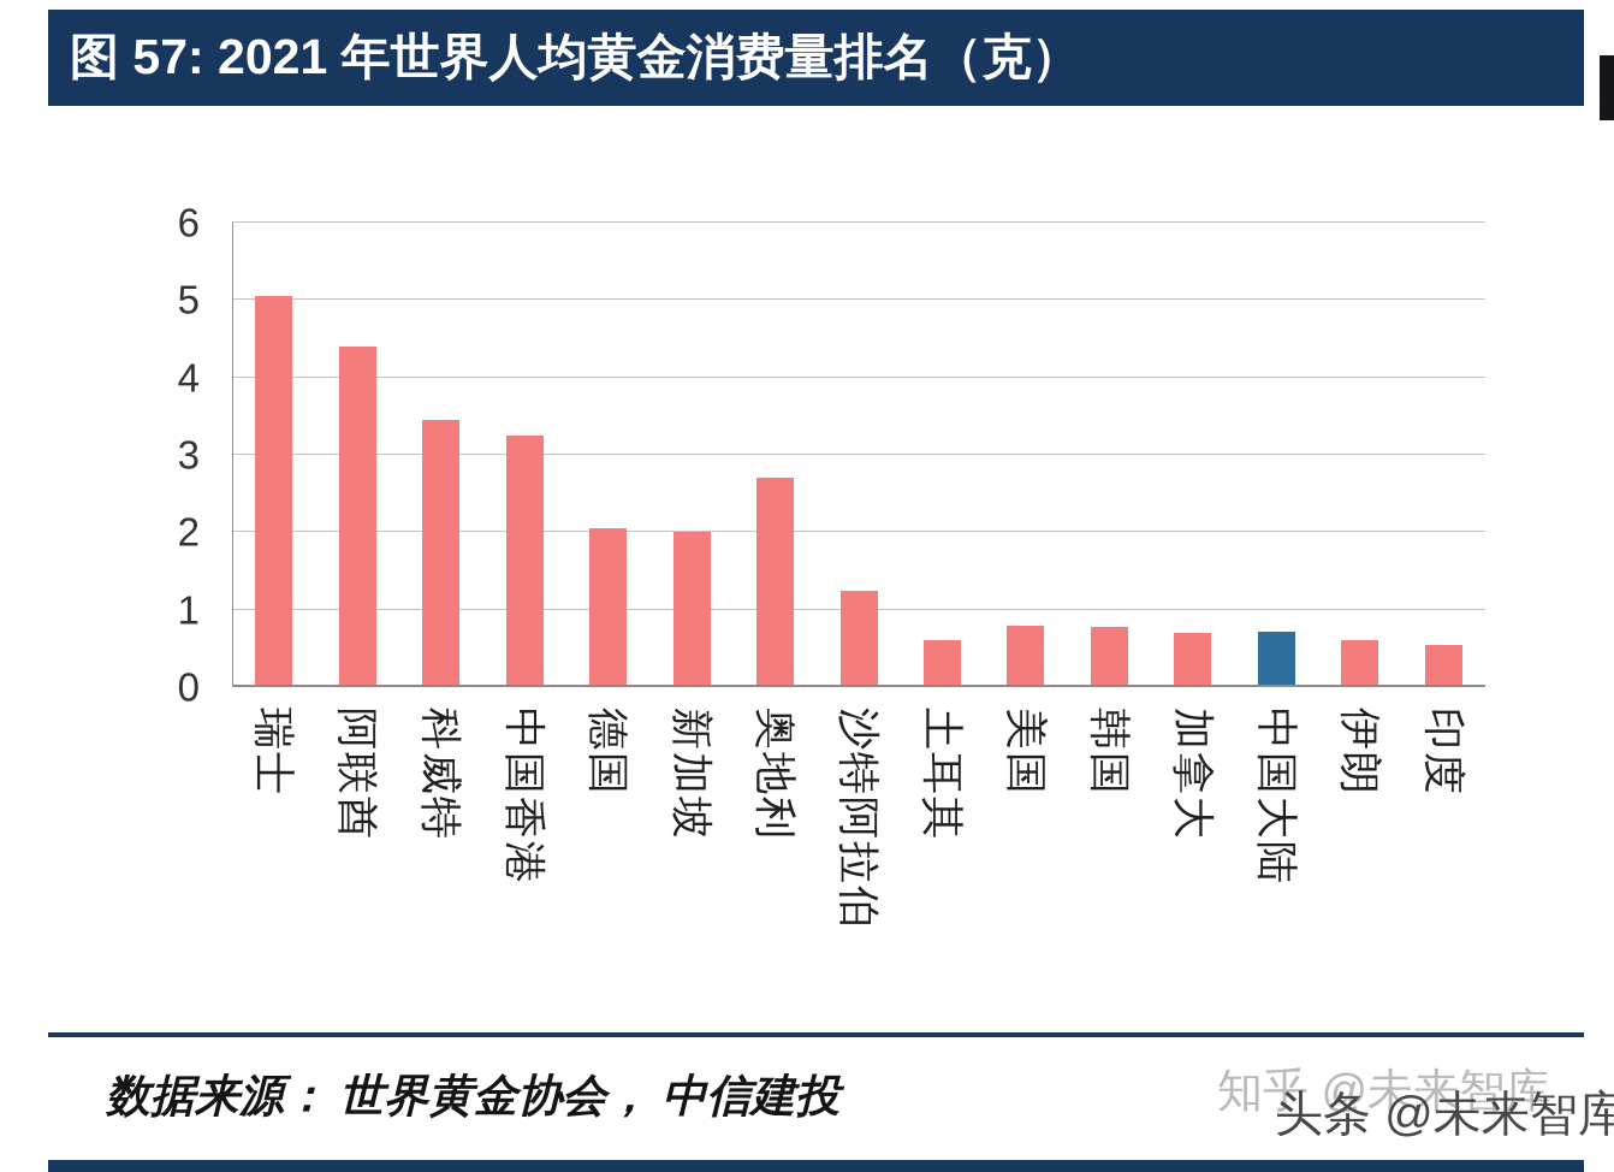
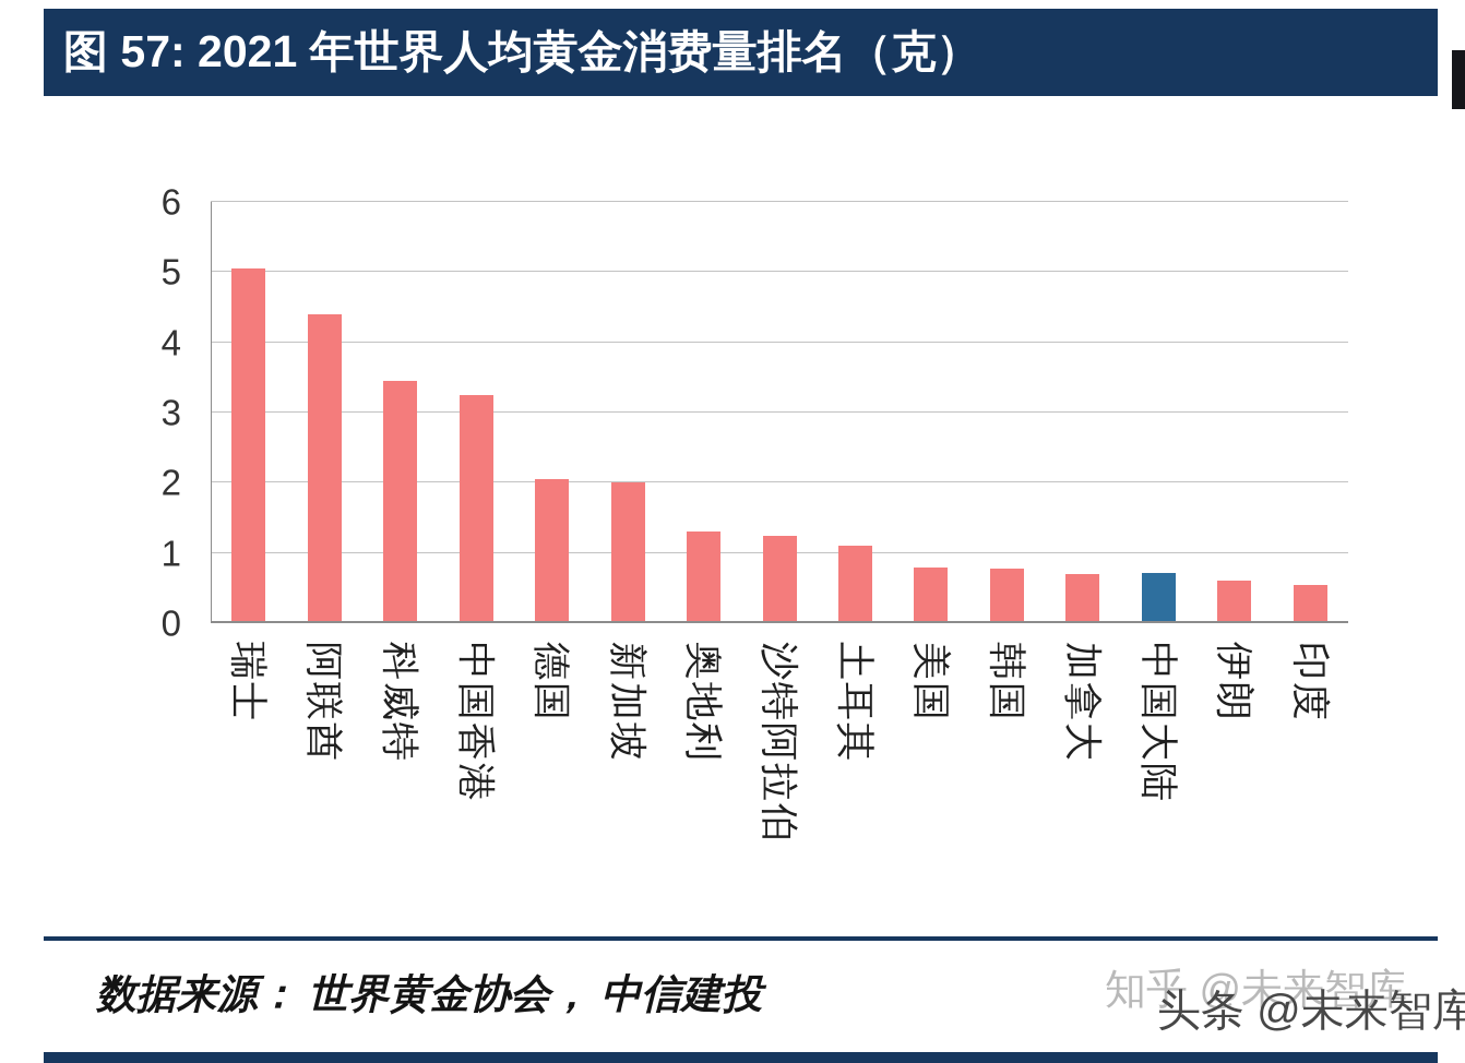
奥地利: 2.7 -> 1.3
土耳其: 0.6 -> 1.1
